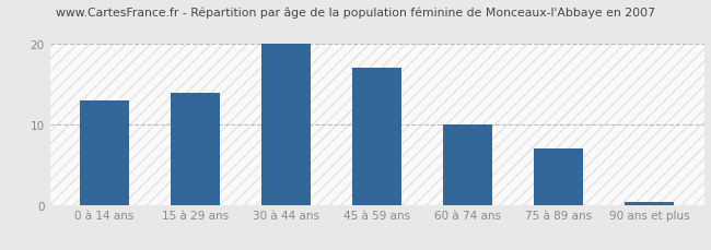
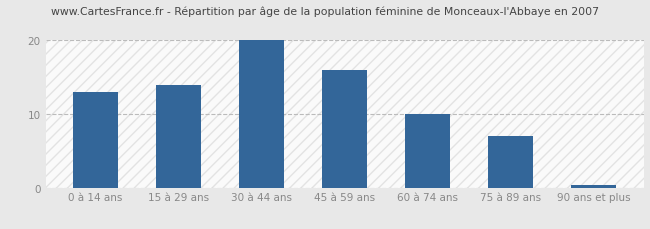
45 à 59 ans: 17.0 -> 16.0
